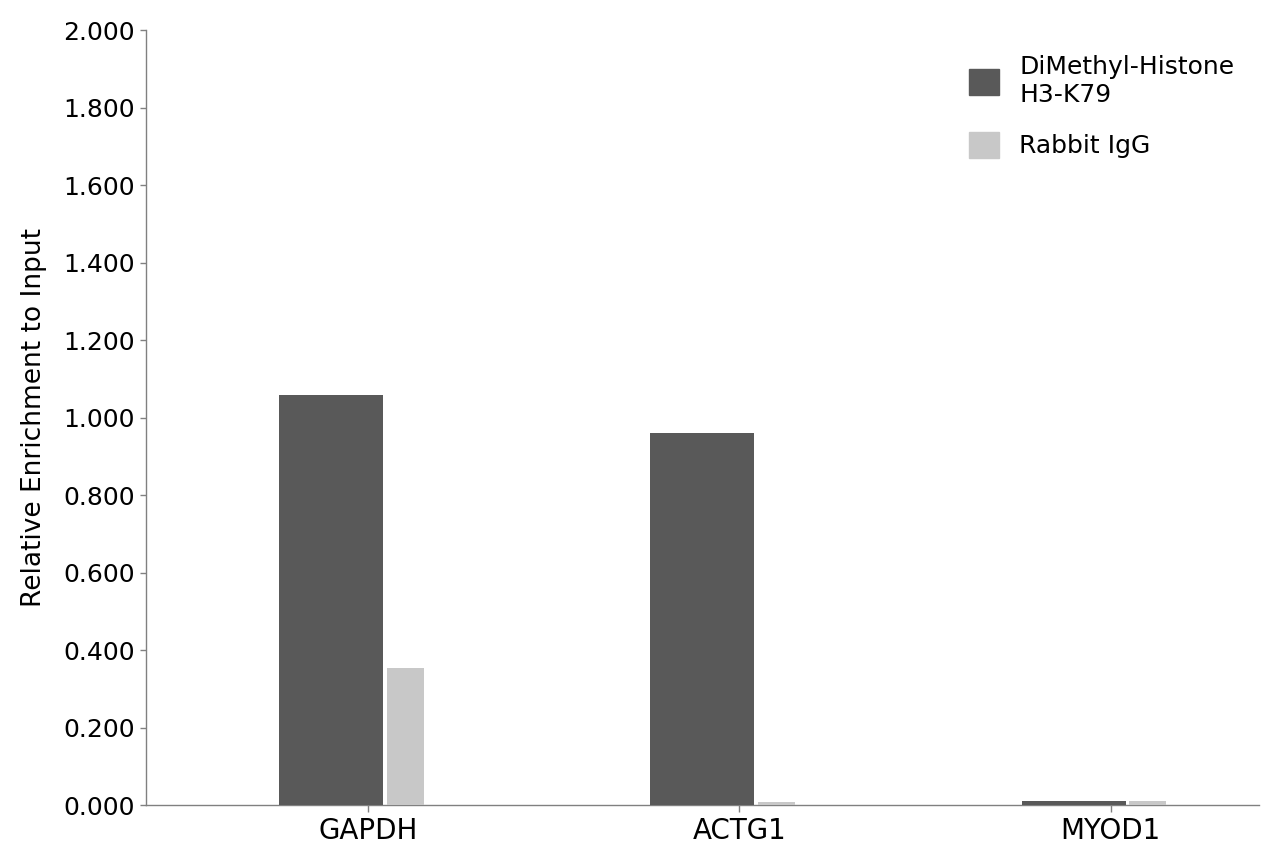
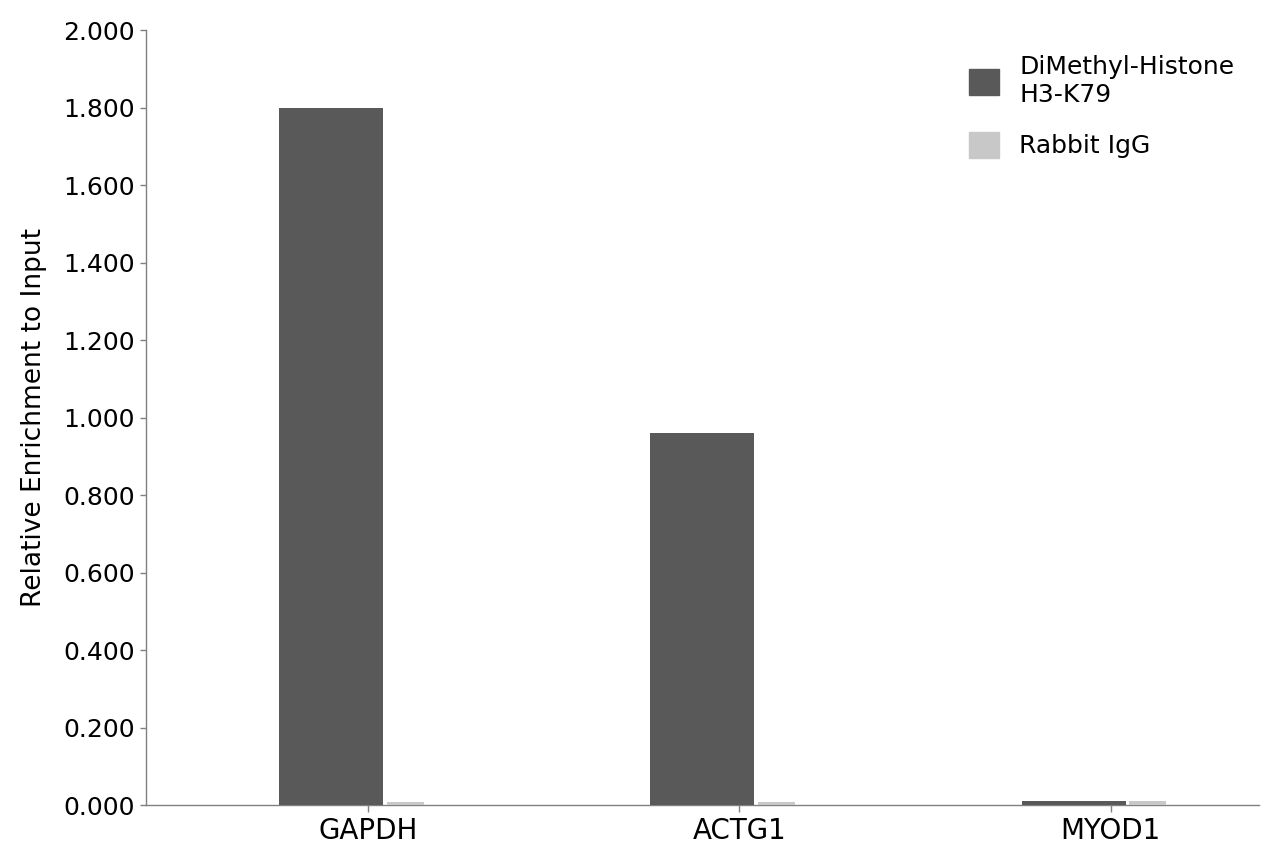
DiMethyl-Histone H3-K79/GAPDH: 1.06 -> 1.80
Rabbit IgG/GAPDH: 0.355 -> 0.008
